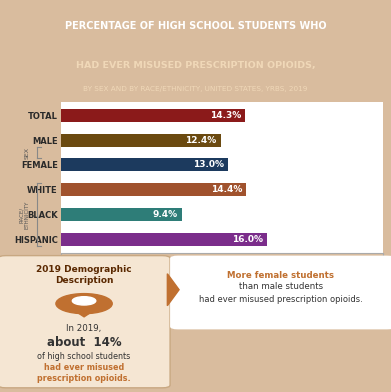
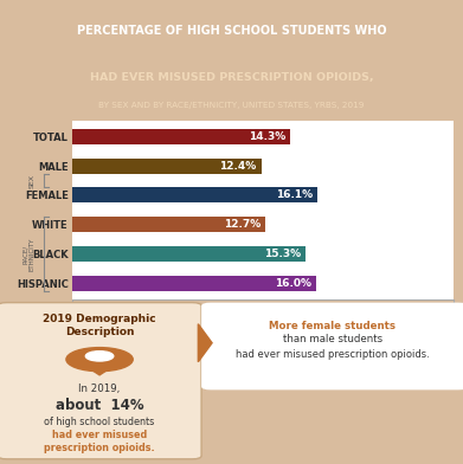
FEMALE: 13.0% -> 16.1%
WHITE: 14.4% -> 12.7%
BLACK: 9.4% -> 15.3%
